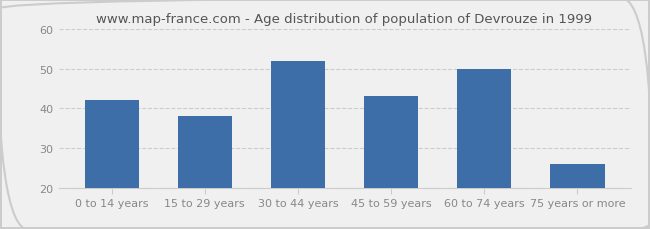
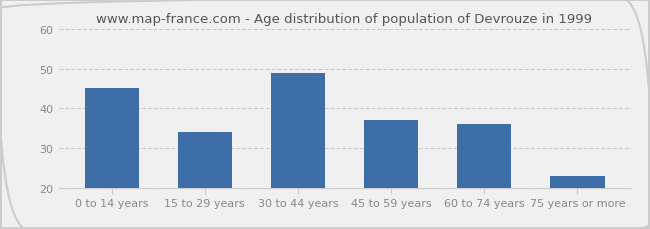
0 to 14 years: 42 -> 45
15 to 29 years: 38 -> 34
30 to 44 years: 52 -> 49
45 to 59 years: 43 -> 37
60 to 74 years: 50 -> 36
75 years or more: 26 -> 23
